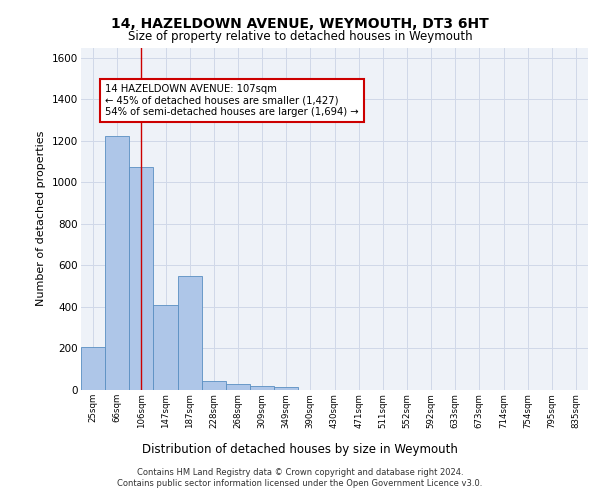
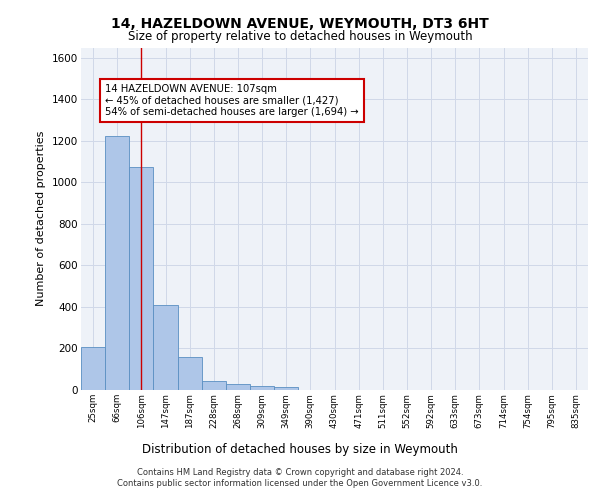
187sqm: 550 -> 160
